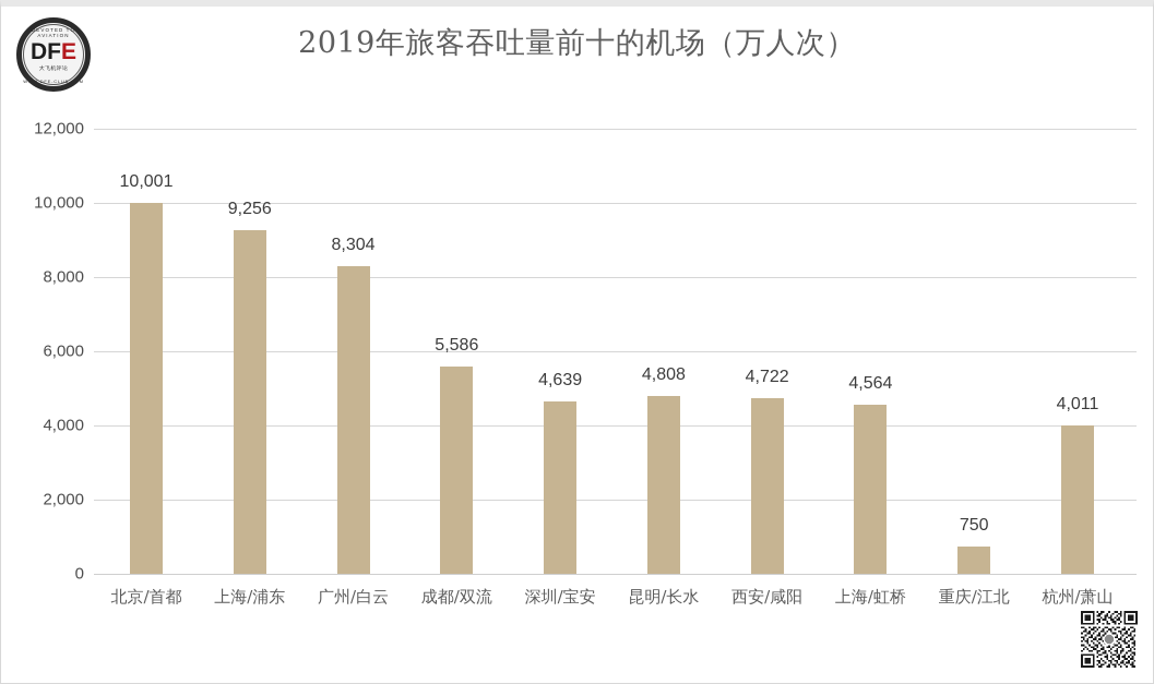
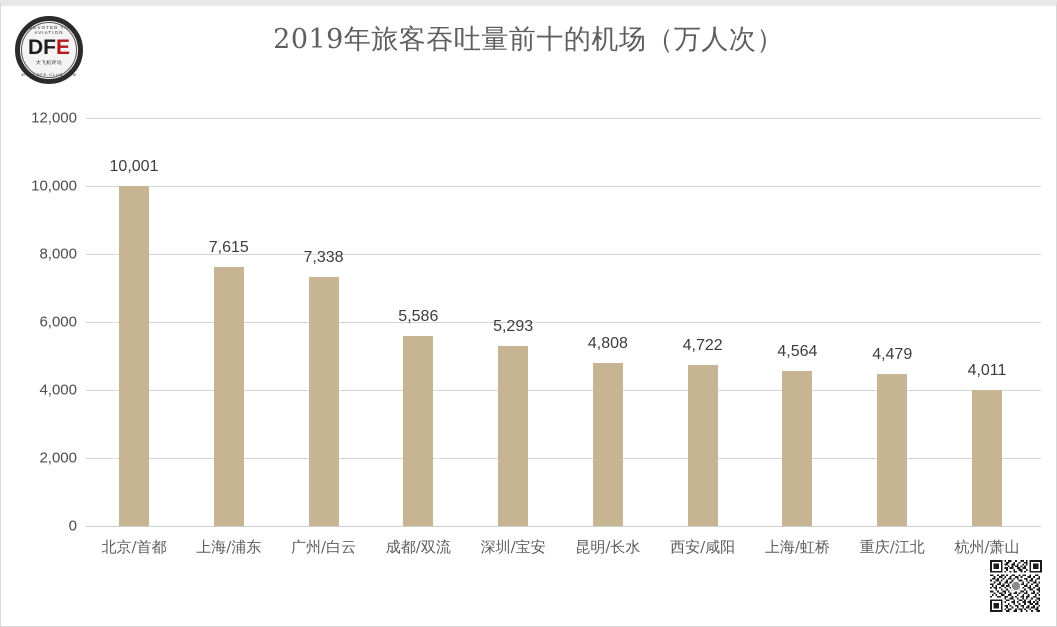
上海/浦东: 9,256 -> 7,615
广州/白云: 8,304 -> 7,338
深圳/宝安: 4,639 -> 5,293
重庆/江北: 750 -> 4,479
